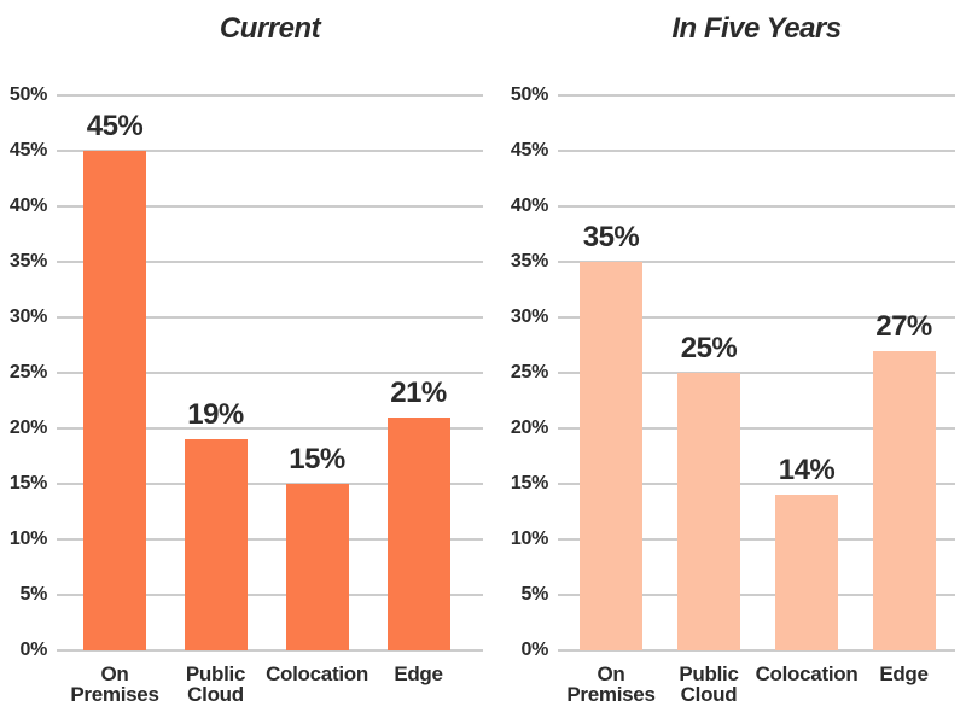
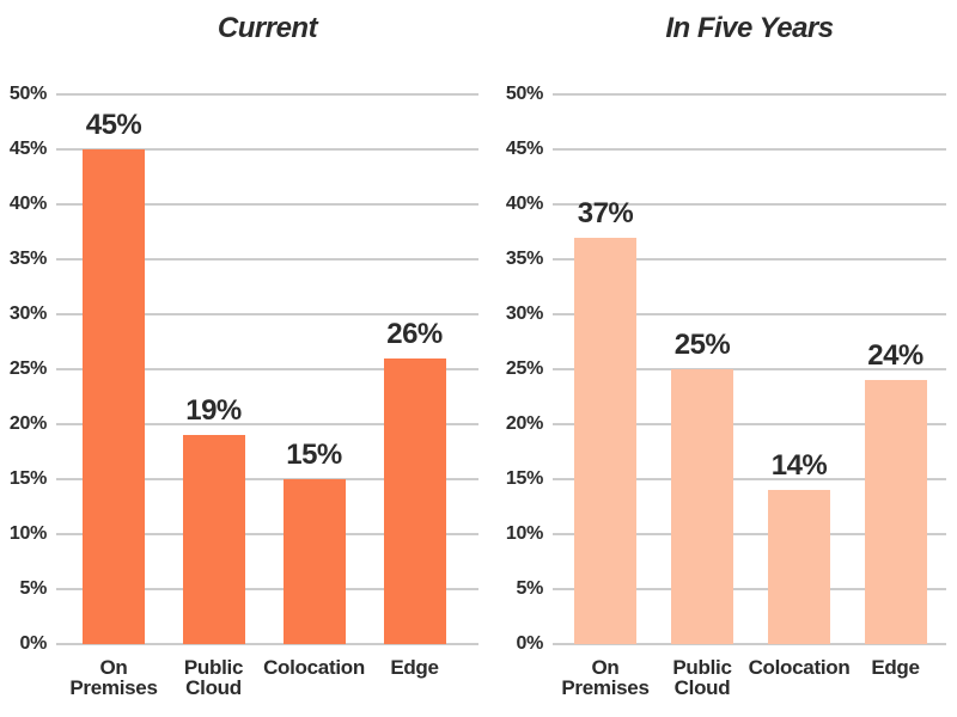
Current/Edge: 21% -> 26%
In Five Years/On Premises: 35% -> 37%
In Five Years/Edge: 27% -> 24%
